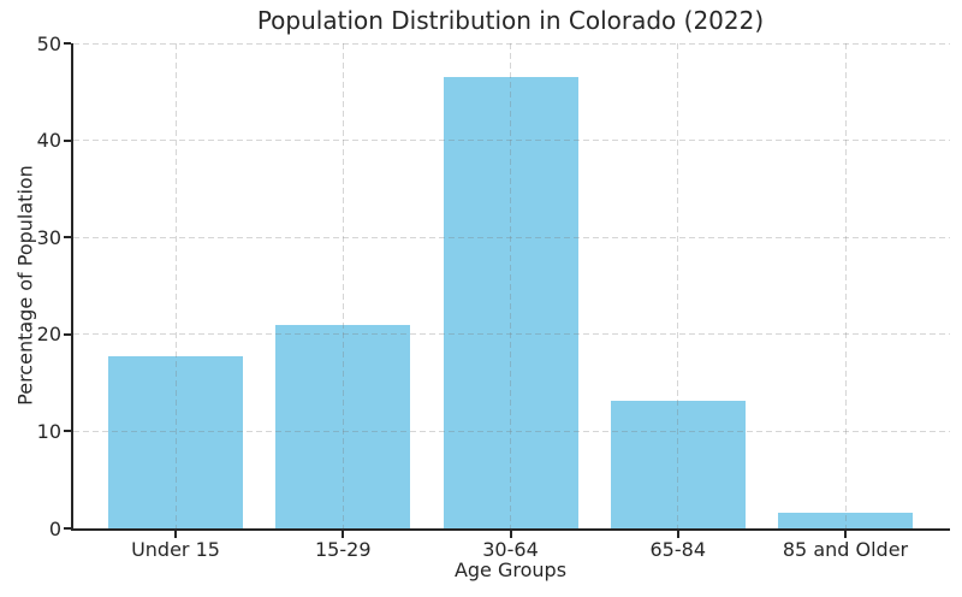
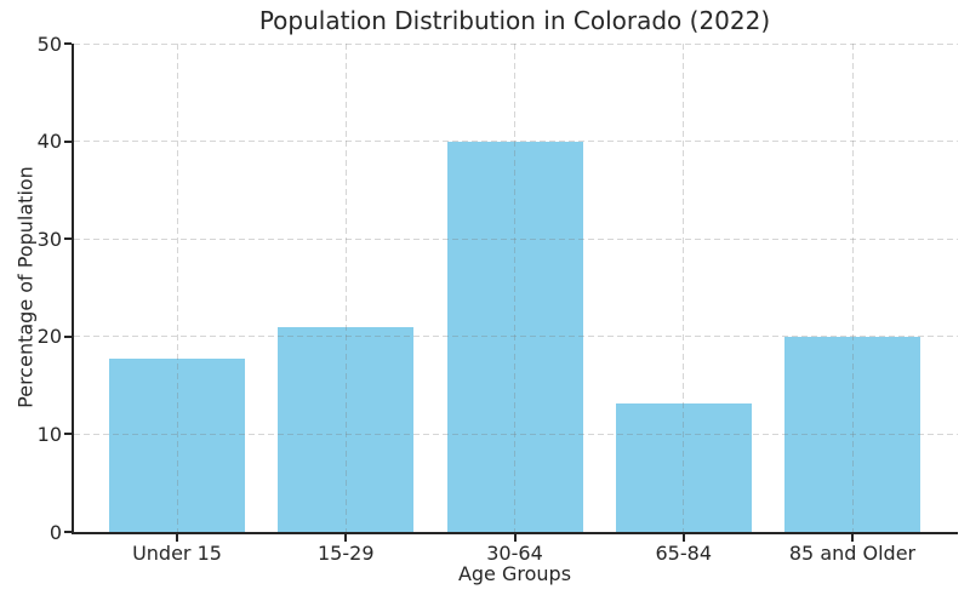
30-64: 46 -> 40
85 and Older: 2 -> 20
